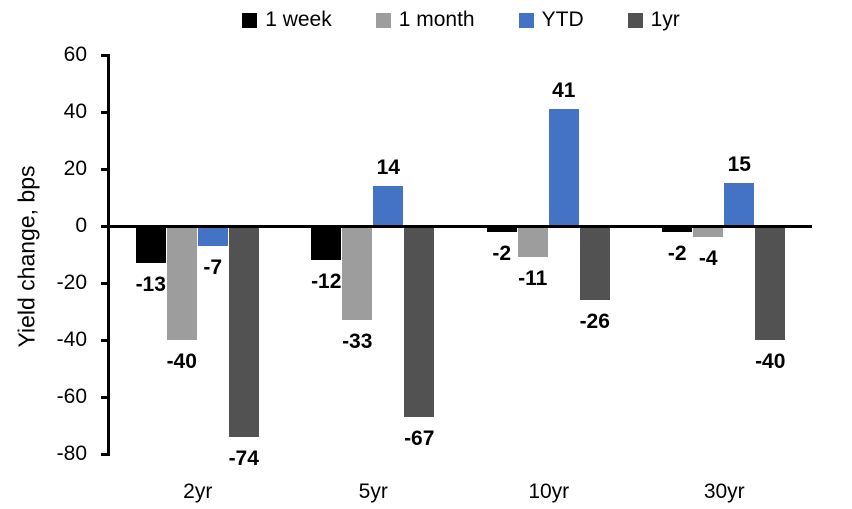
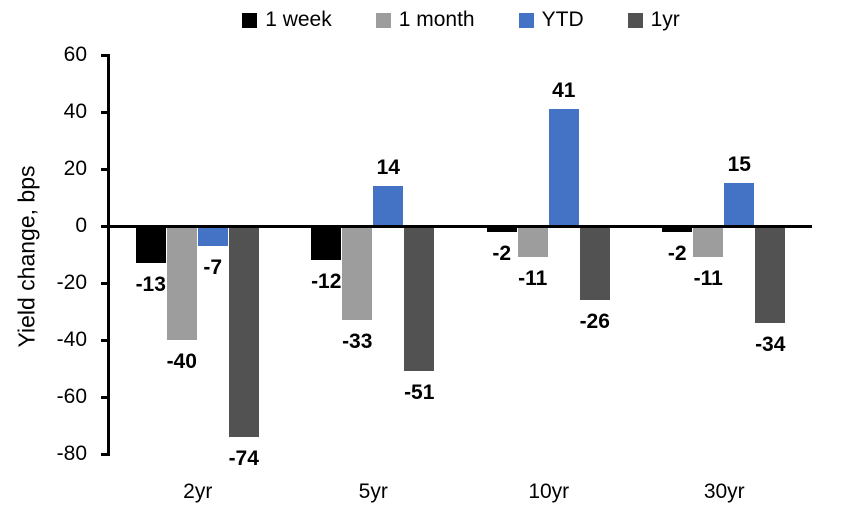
1yr/5yr: -67 -> -51
1 month/30yr: -4 -> -11
1yr/30yr: -40 -> -34
